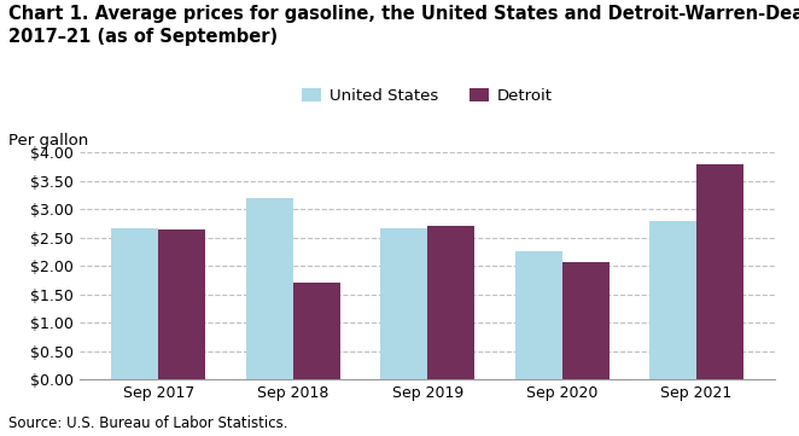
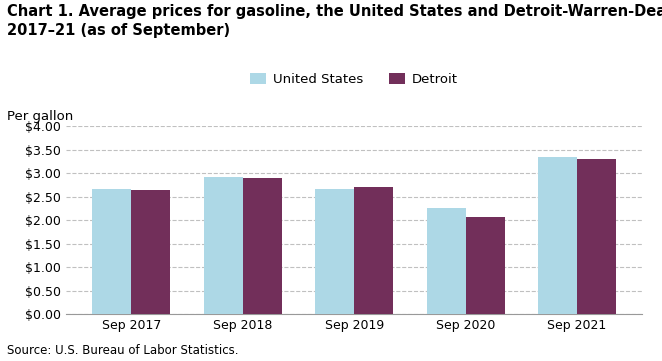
United States/Sep 2018: $3.20 -> $2.92
Detroit/Sep 2018: $1.70 -> $2.89
United States/Sep 2021: $2.80 -> $3.35
Detroit/Sep 2021: $3.80 -> $3.31
